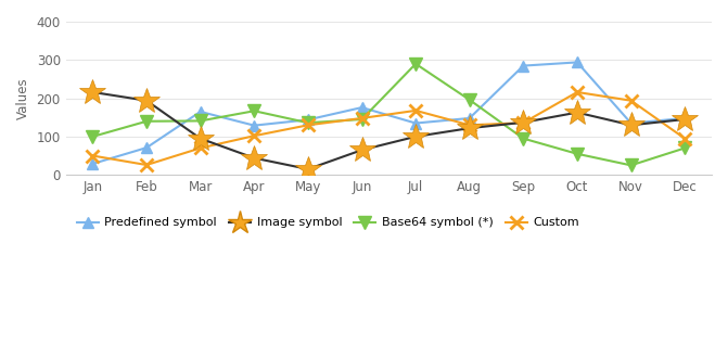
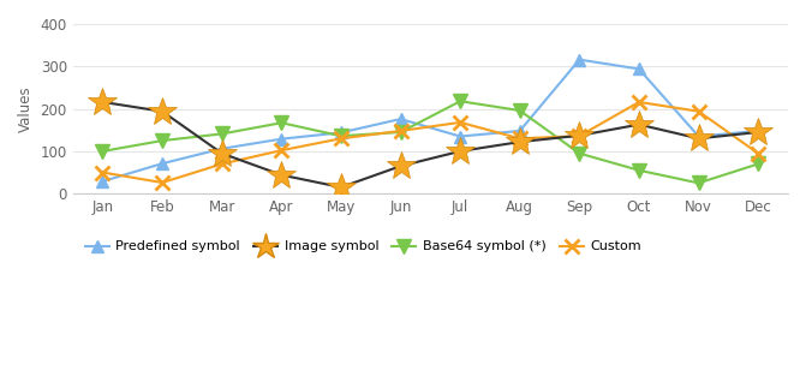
Base64 symbol (*)/Feb: 140 -> 125
Predefined symbol/Mar: 165 -> 106
Base64 symbol (*)/Jul: 290 -> 218
Predefined symbol/Sep: 285 -> 316
